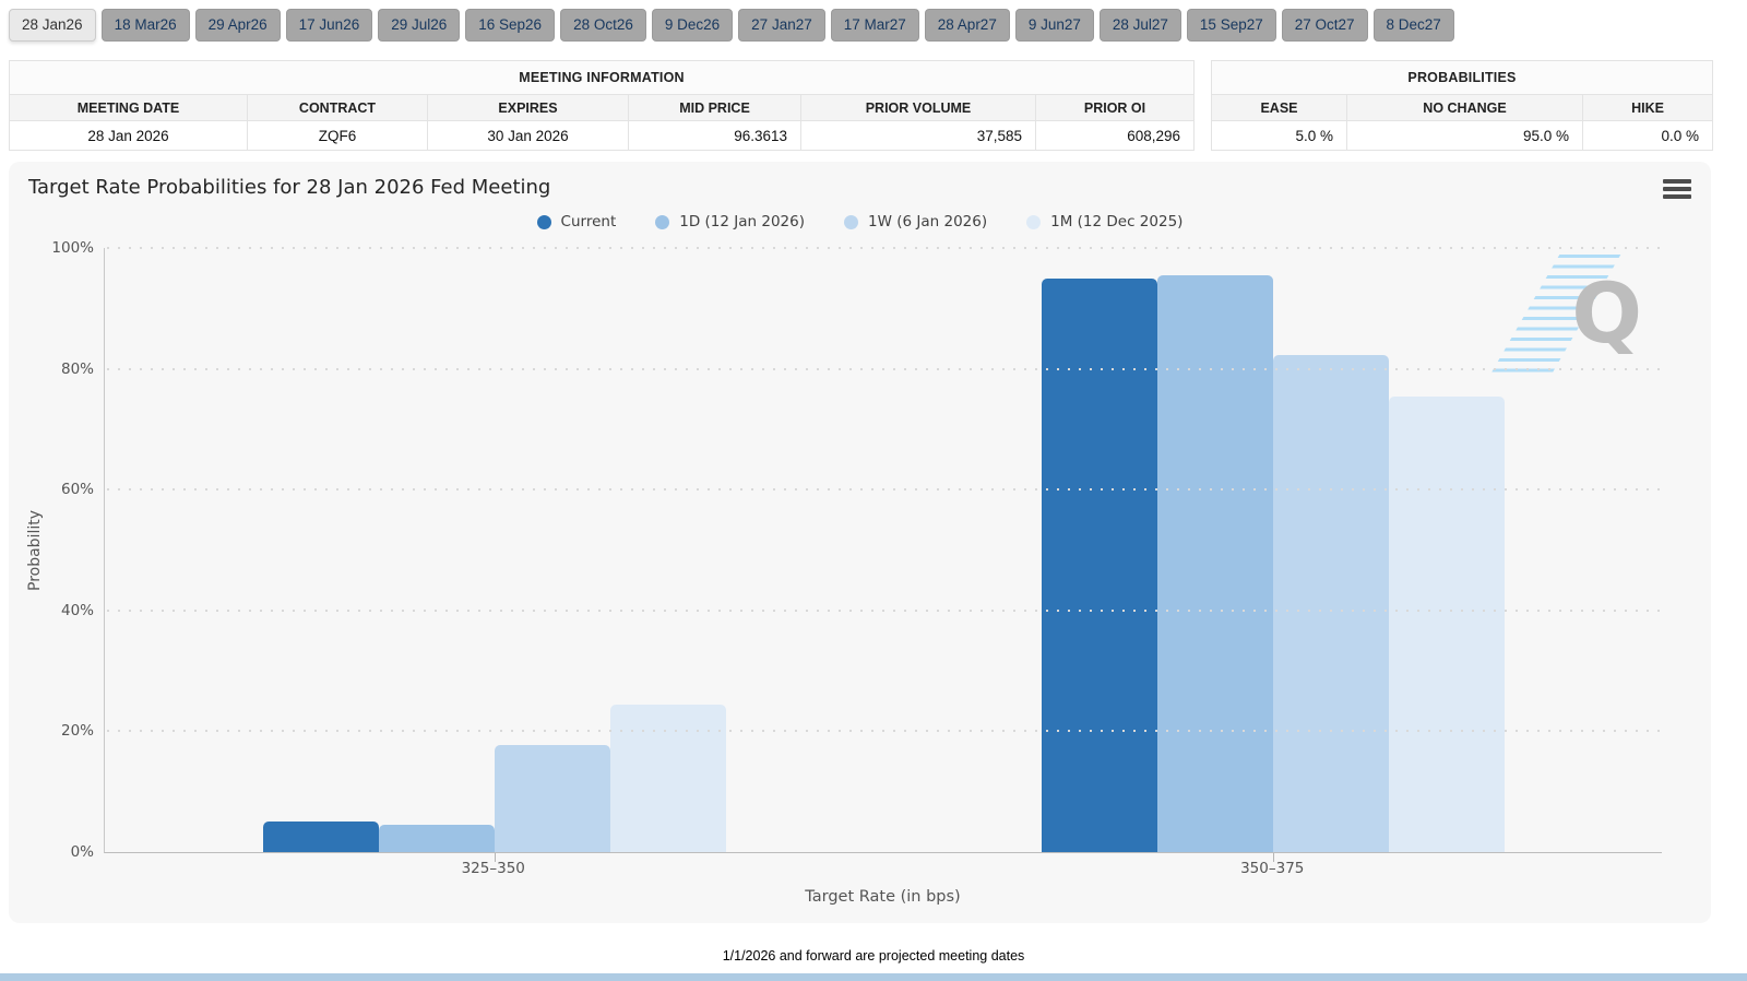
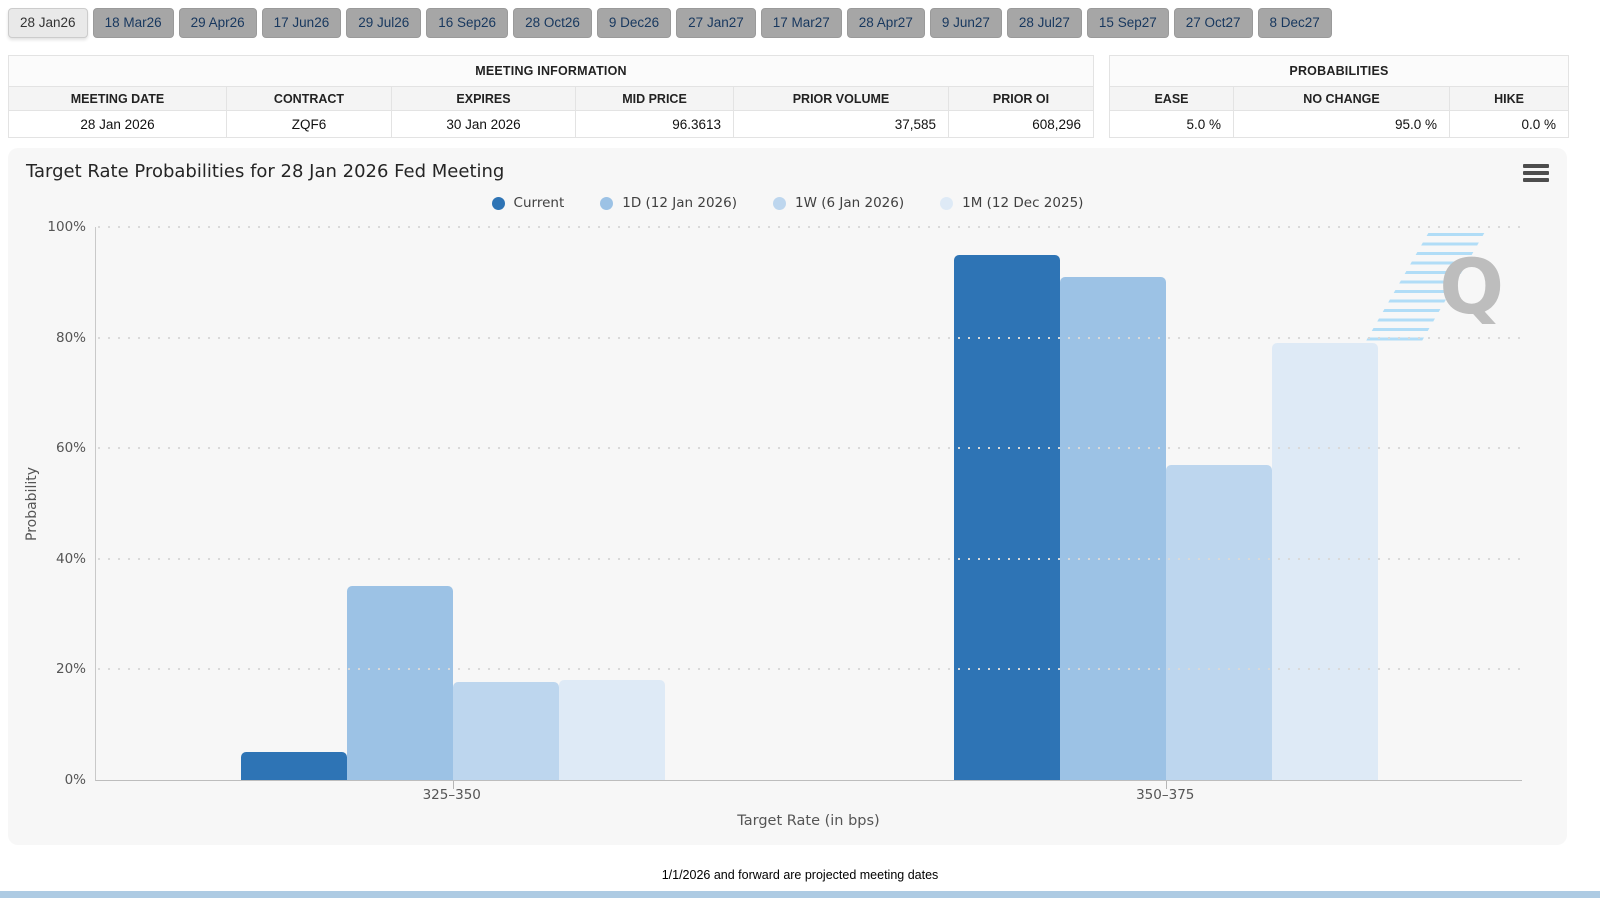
1D (12 Jan 2026)/325–350: 5% -> 35%
1M (12 Dec 2025)/325–350: 24% -> 18%
1D (12 Jan 2026)/350–375: 95% -> 91%
1W (6 Jan 2026)/350–375: 82% -> 57%
1M (12 Dec 2025)/350–375: 76% -> 79%
